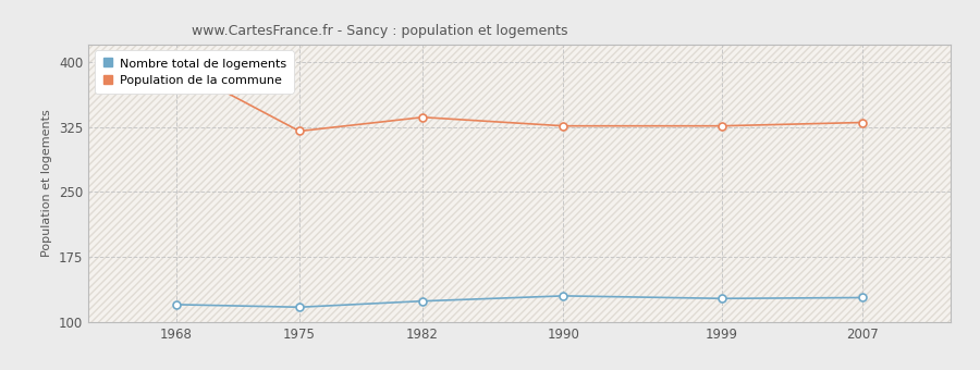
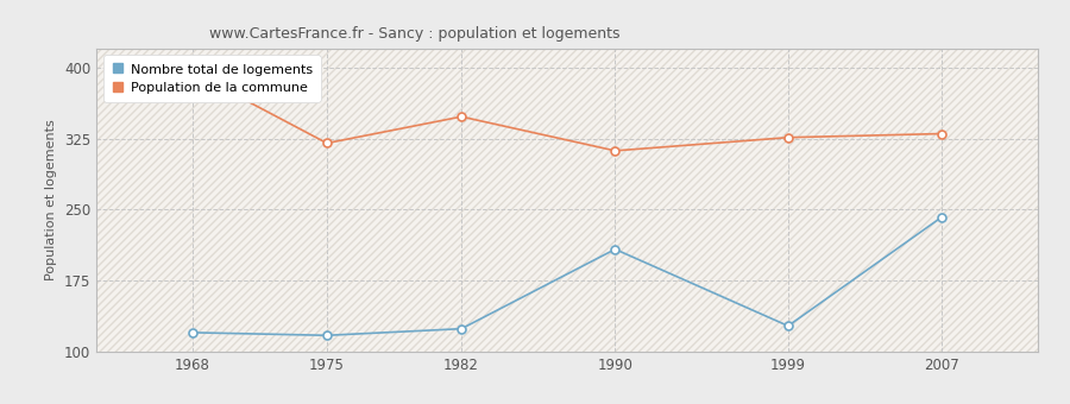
Population de la commune/1982: 336 -> 348
Population de la commune/1990: 326 -> 312
Nombre total de logements/1990: 130 -> 208
Nombre total de logements/2007: 128 -> 242
